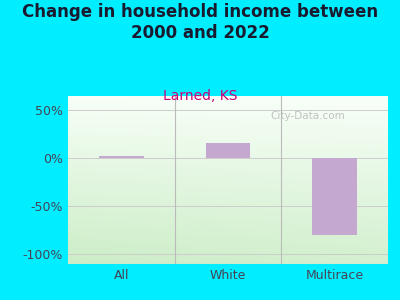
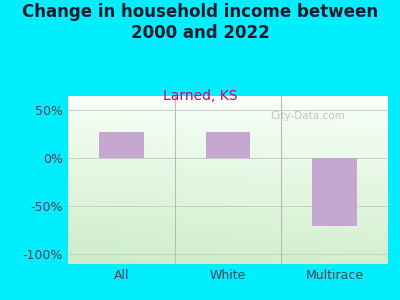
All: 2% -> 28%
White: 16% -> 27%
Multirace: -80% -> -70%
